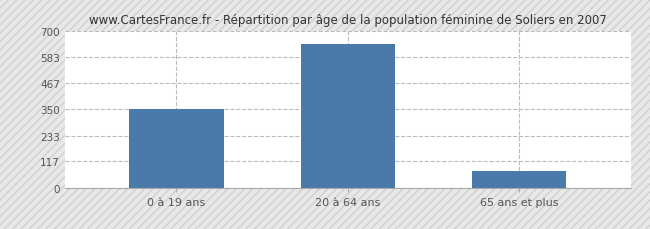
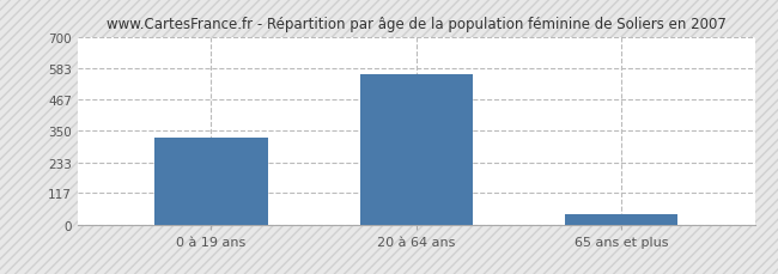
0 à 19 ans: 350 -> 325
20 à 64 ans: 642 -> 560
65 ans et plus: 75 -> 40
